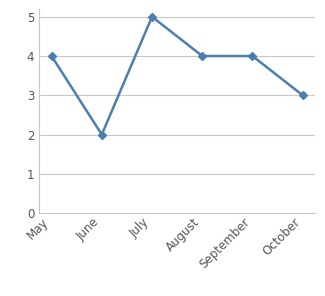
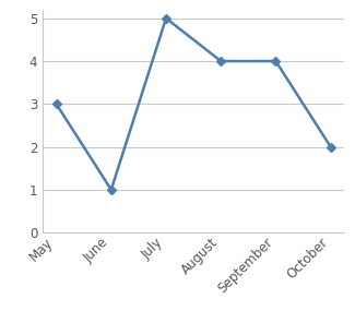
May: 4 -> 3
June: 2 -> 1
October: 3 -> 2
